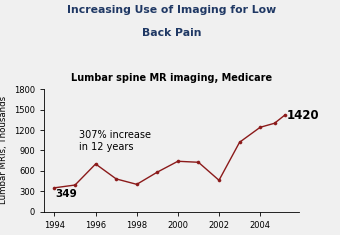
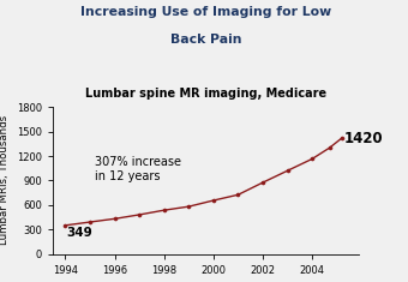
1996: 700 -> 430
1998: 400 -> 540
2000: 740 -> 660
2002: 460 -> 880
2004: 1240 -> 1160
